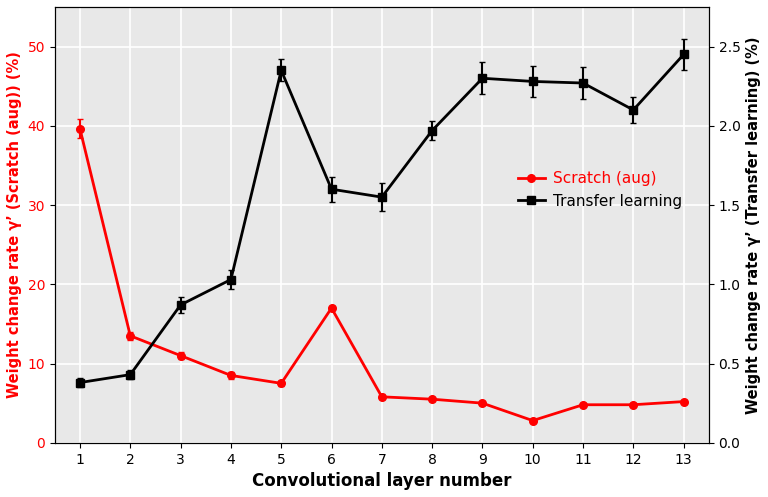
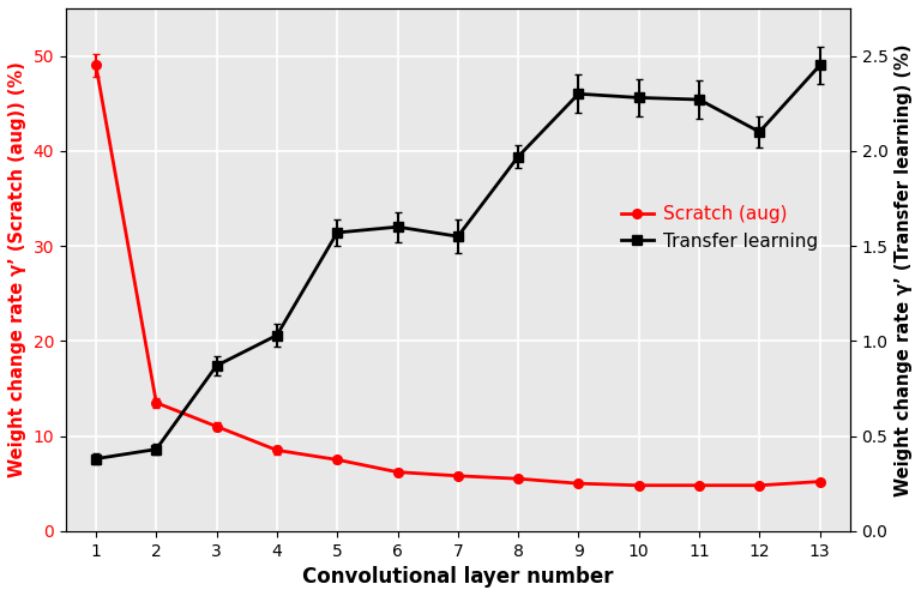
Scratch (aug)/1: 39.6 -> 49.0
Transfer learning/5: 2.35 -> 1.57
Scratch (aug)/6: 17.0 -> 6.2
Scratch (aug)/10: 2.8 -> 4.8
